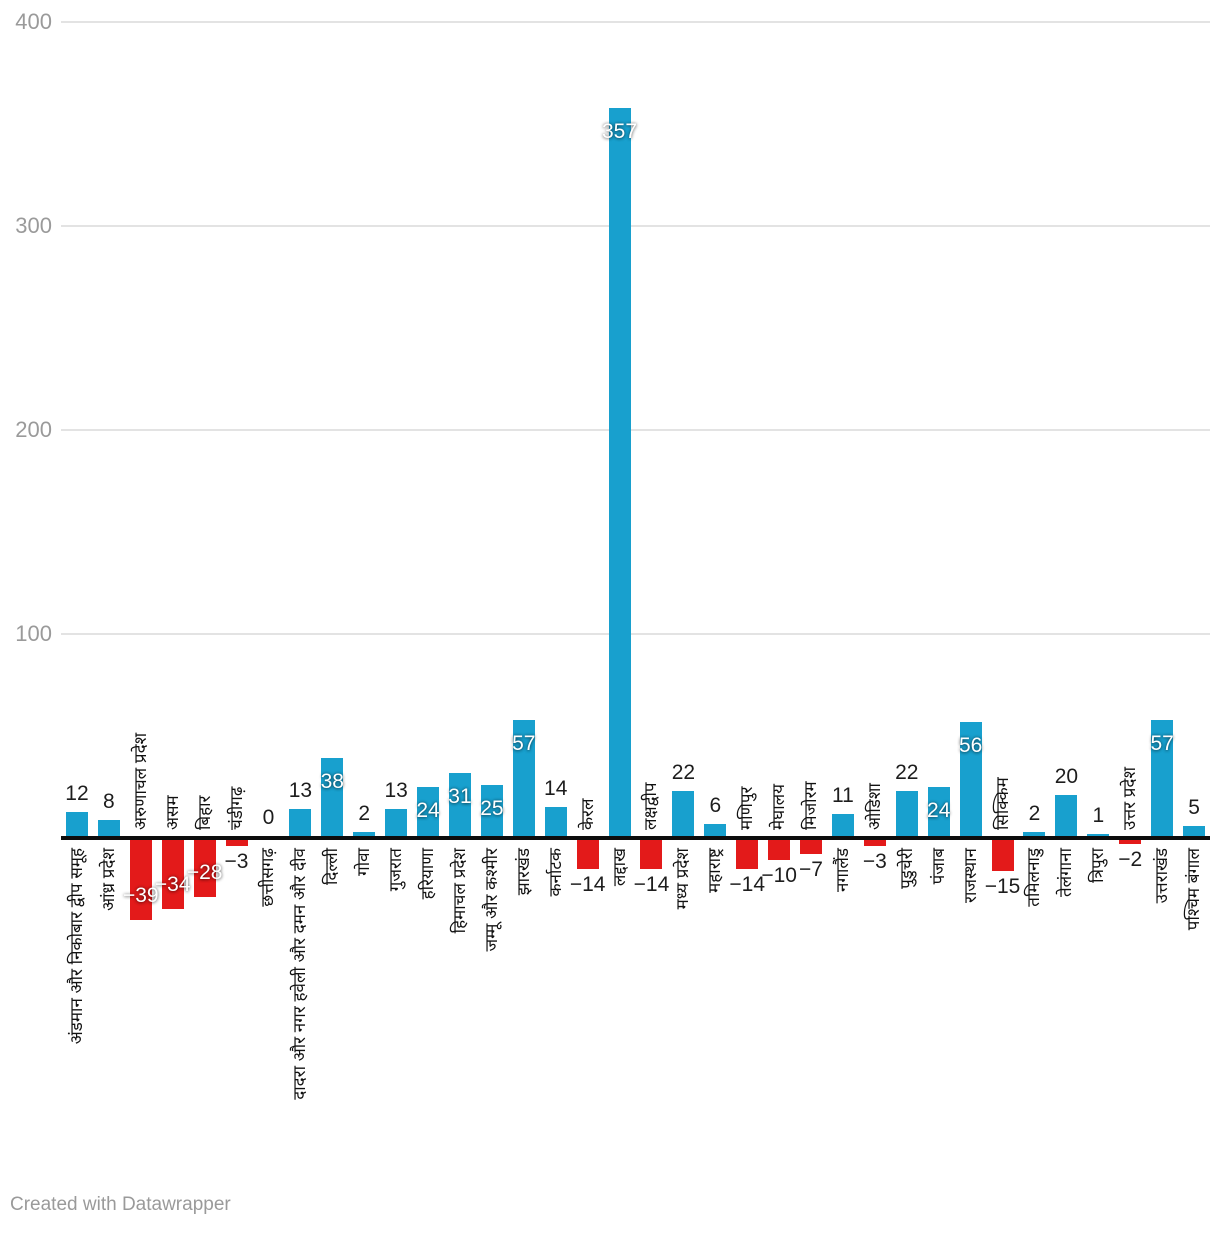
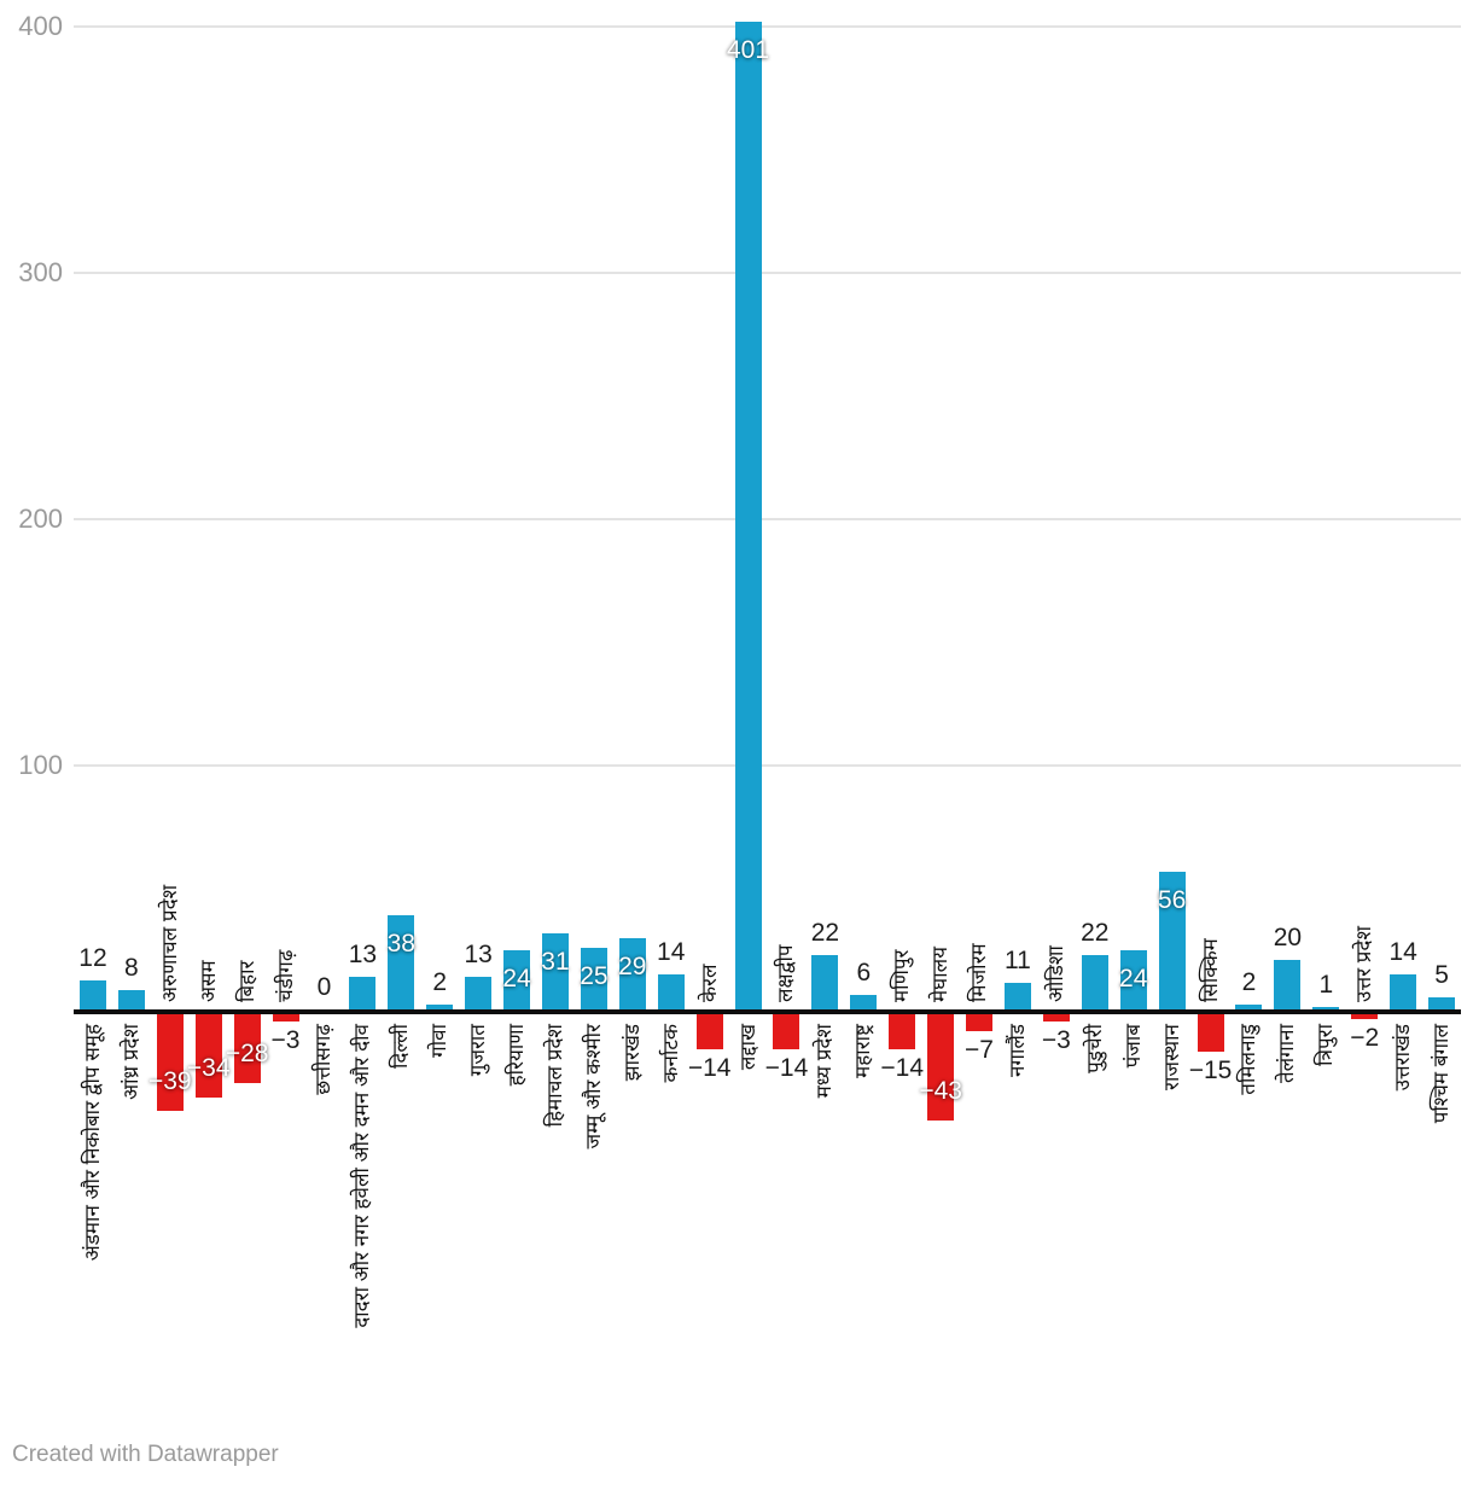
झारखंड: 57 -> 29
लद्दाख: 357 -> 401
मेघालय: −10 -> −43
उत्तराखंड: 57 -> 14
